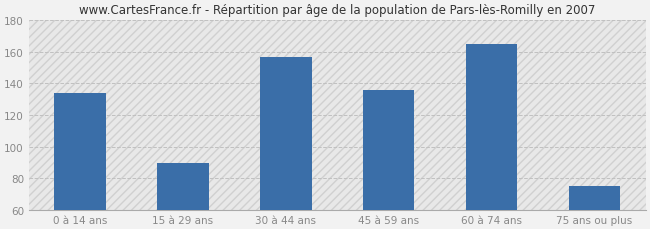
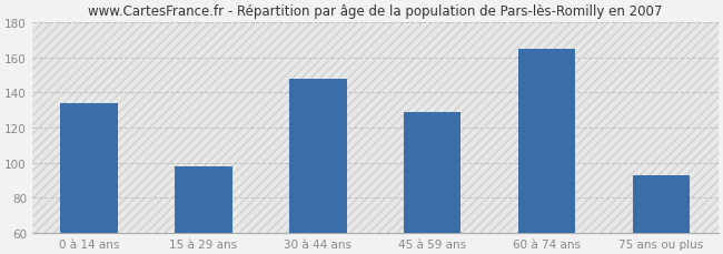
15 à 29 ans: 90 -> 98
30 à 44 ans: 157 -> 148
45 à 59 ans: 136 -> 129
75 ans ou plus: 75 -> 93
